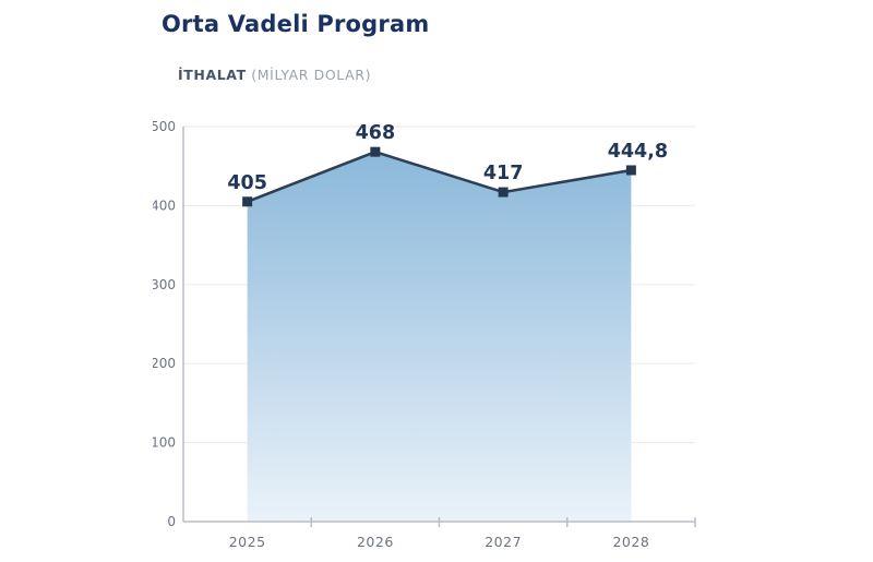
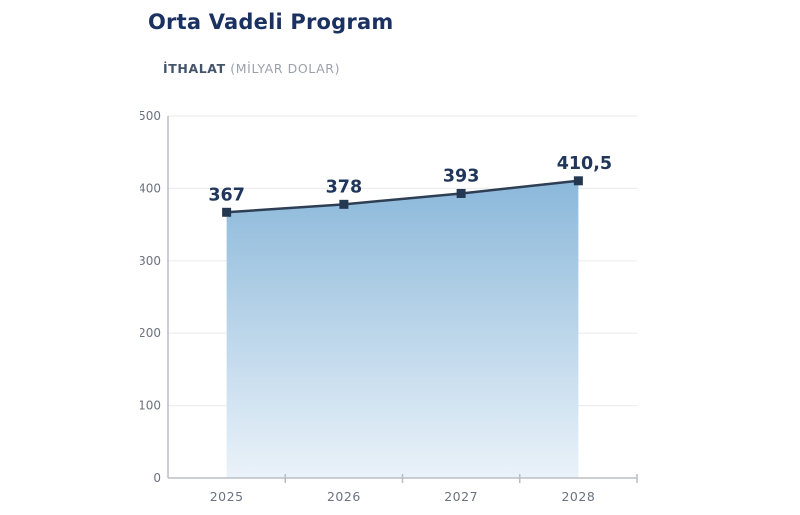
2025: 405 -> 367
2026: 468 -> 378
2027: 417 -> 393
2028: 444,8 -> 410,5
